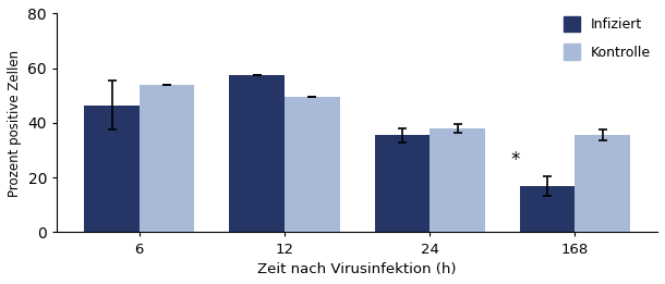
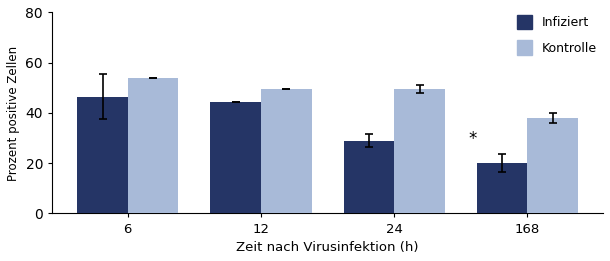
Infiziert/12: 57.5 -> 44.5
Infiziert/24: 35.5 -> 29.0
Kontrolle/24: 38.0 -> 49.5
Infiziert/168: 17.0 -> 20.0
Kontrolle/168: 35.5 -> 38.0
